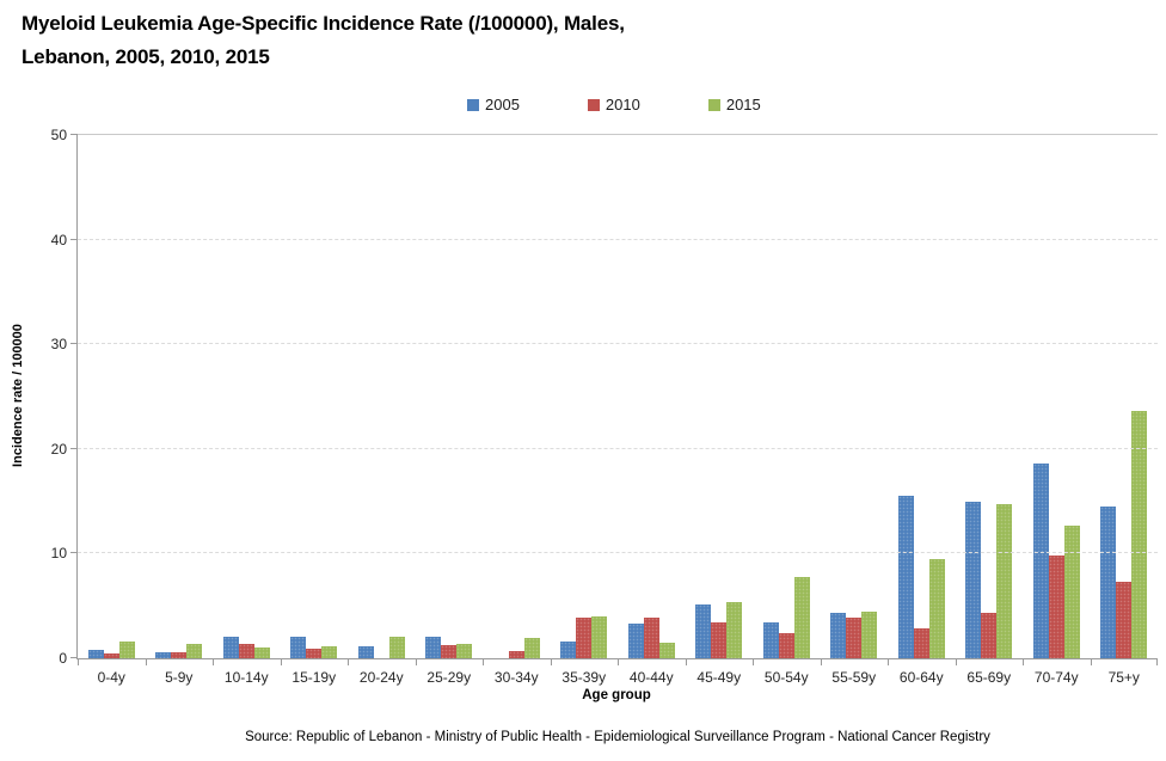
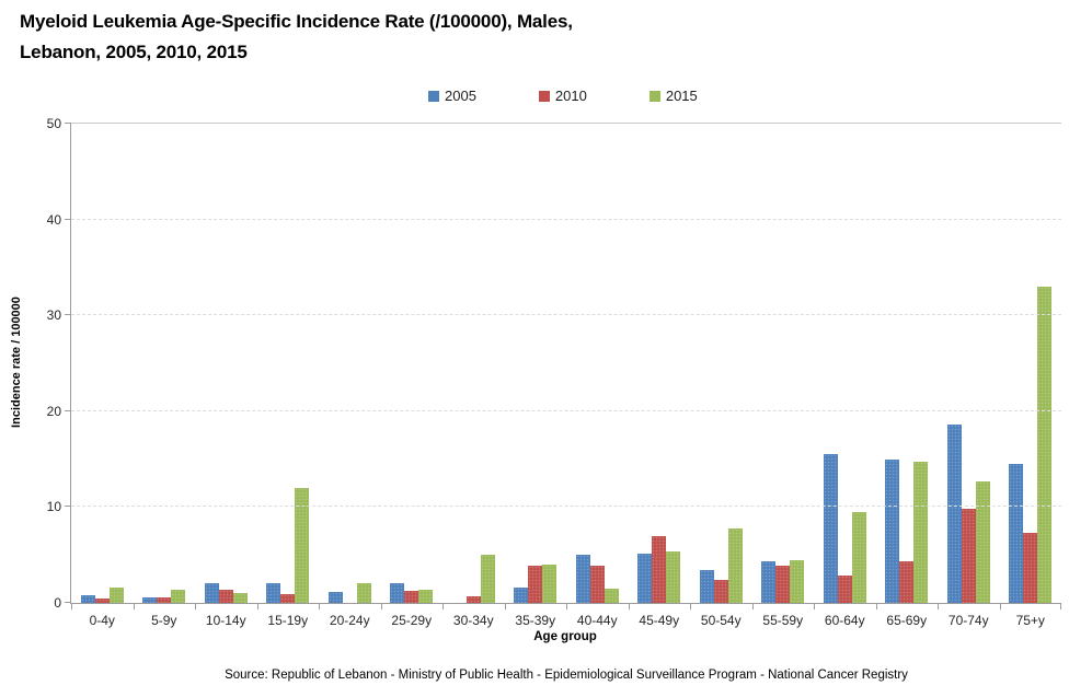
2015/15-19y: 1 -> 12
2015/30-34y: 2 -> 5
2005/40-44y: 3 -> 5
2010/45-49y: 3 -> 7
2015/75+y: 24 -> 33
